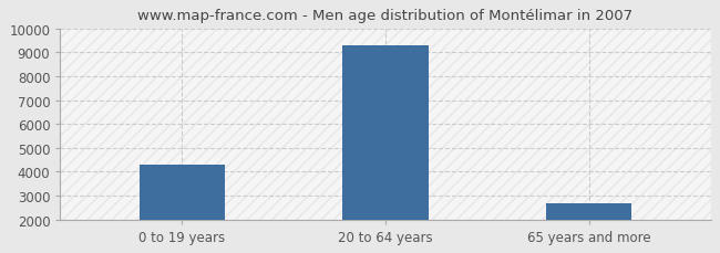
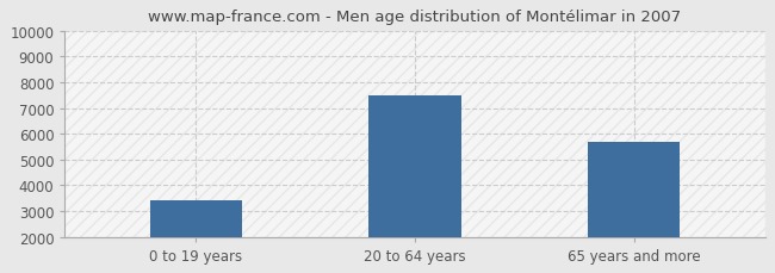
0 to 19 years: 4300 -> 3400
20 to 64 years: 9300 -> 7500
65 years and more: 2700 -> 5700
